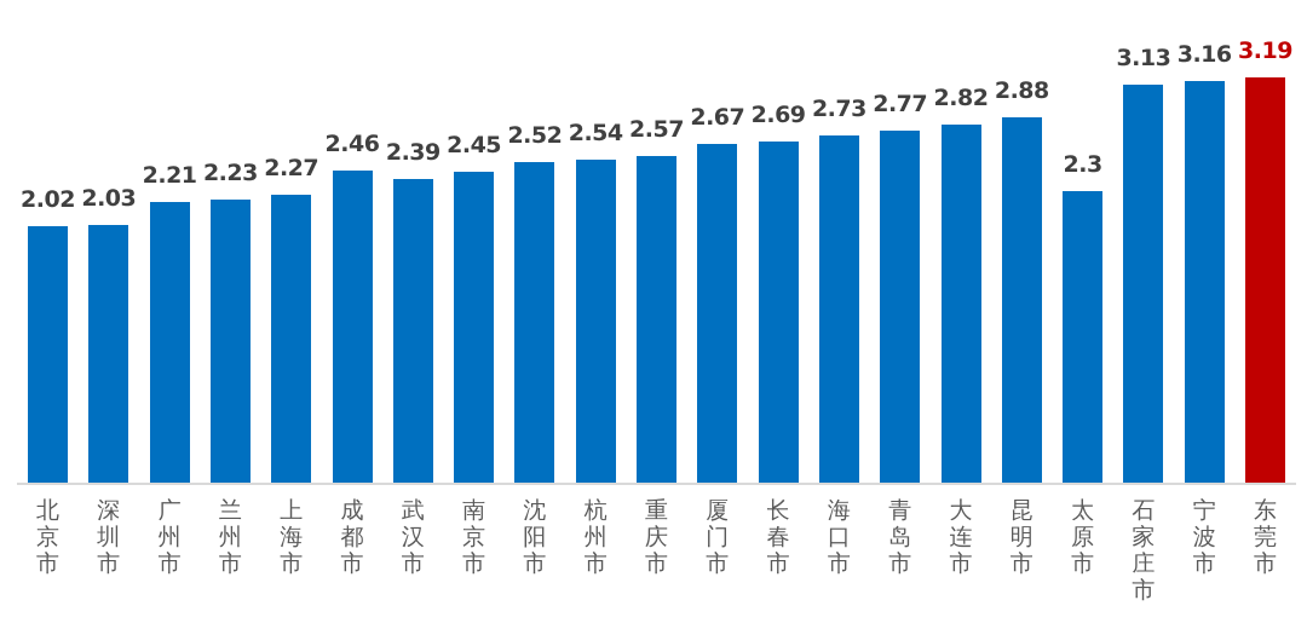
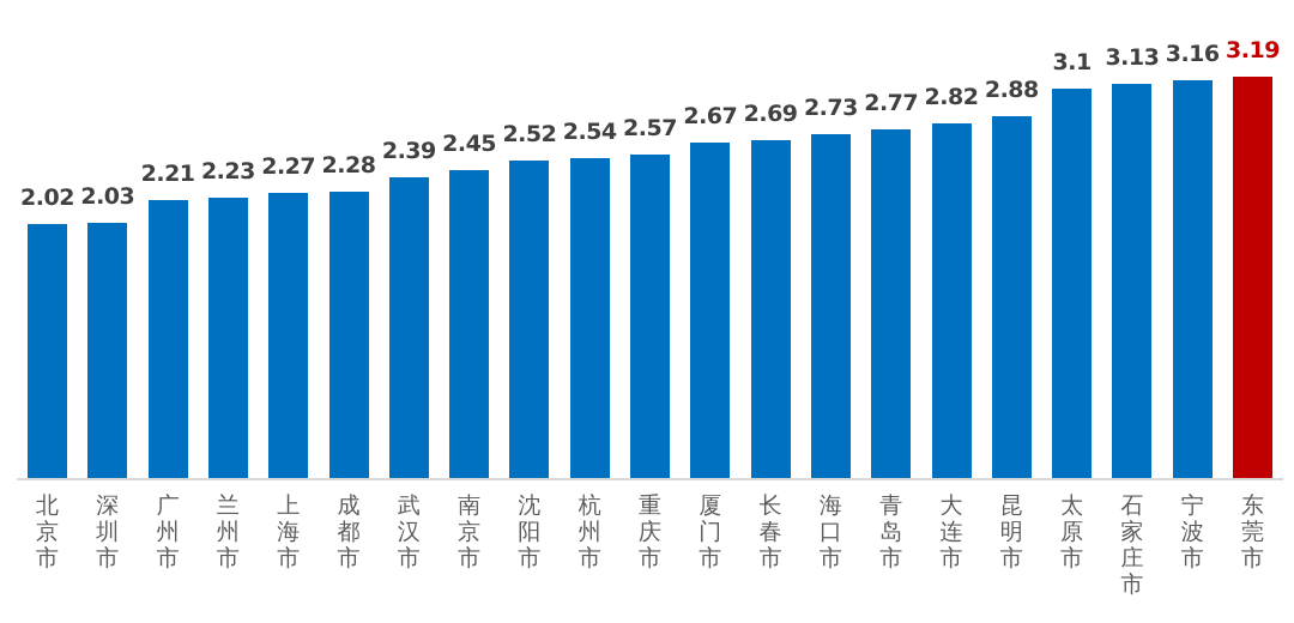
成都市: 2.46 -> 2.28
太原市: 2.3 -> 3.1
